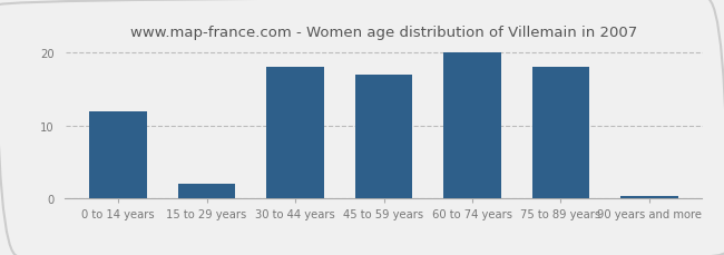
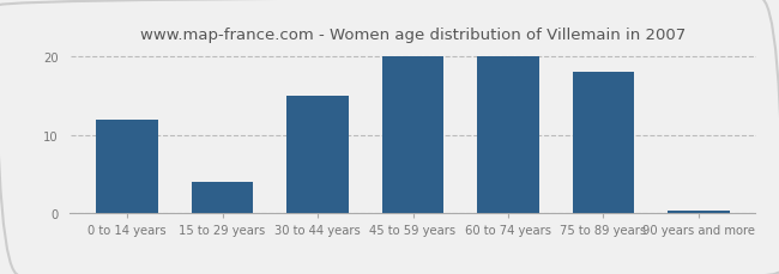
15 to 29 years: 2.0 -> 4.0
30 to 44 years: 18.0 -> 15.0
45 to 59 years: 17.0 -> 20.0
